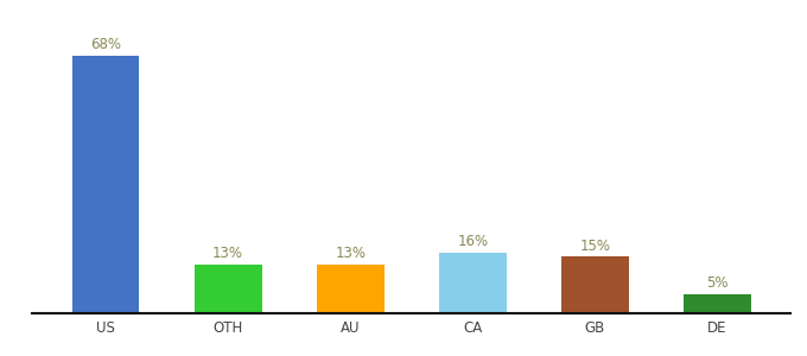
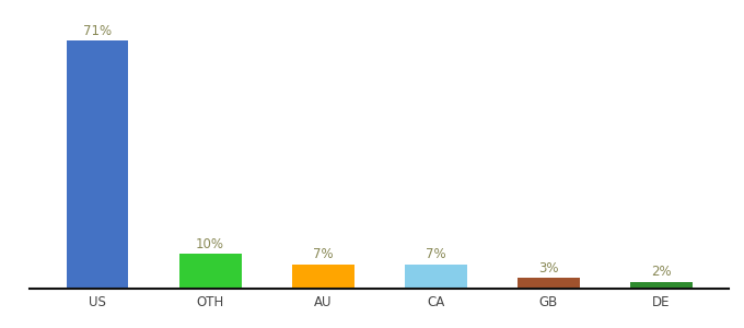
US: 68% -> 71%
OTH: 13% -> 10%
AU: 13% -> 7%
CA: 16% -> 7%
GB: 15% -> 3%
DE: 5% -> 2%
